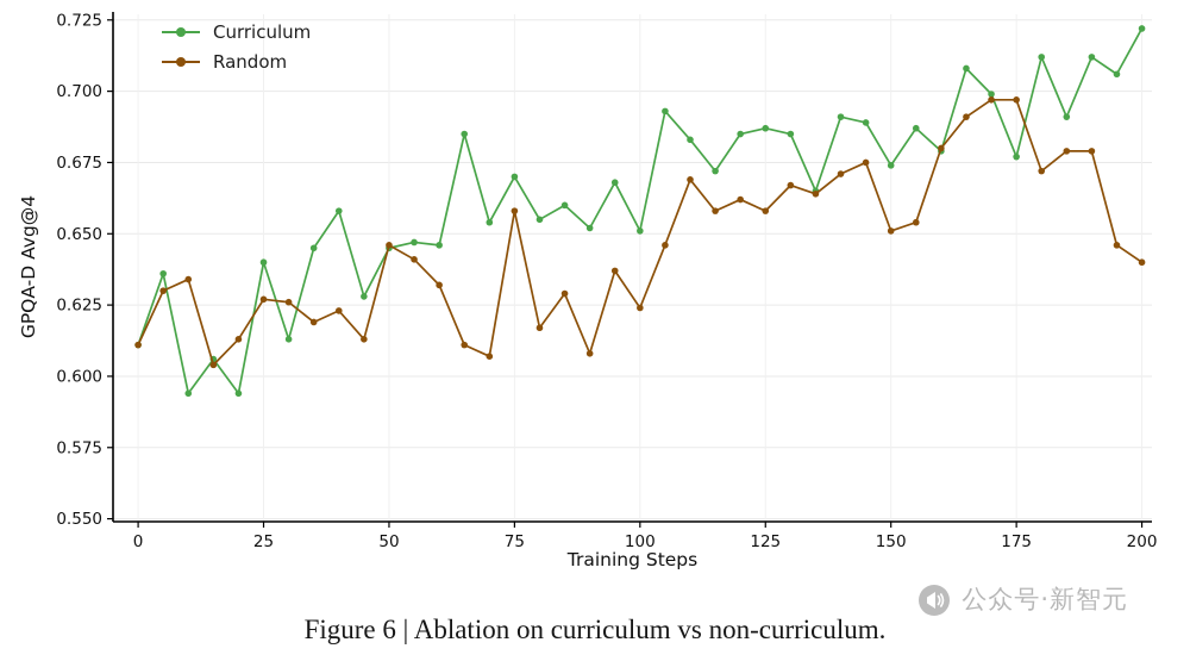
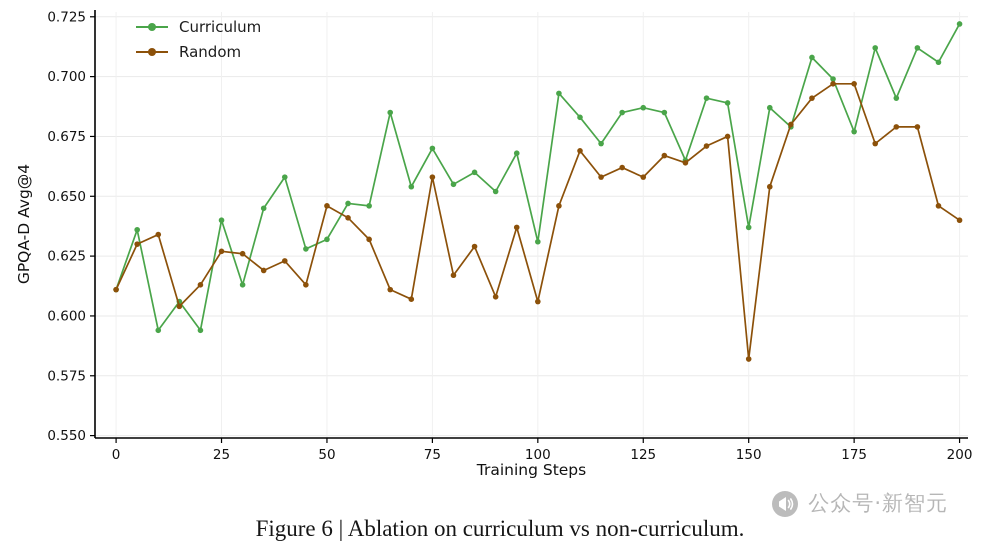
Curriculum/50: 0.645 -> 0.632
Curriculum/100: 0.651 -> 0.631
Random/100: 0.624 -> 0.606
Curriculum/150: 0.674 -> 0.637
Random/150: 0.651 -> 0.582
